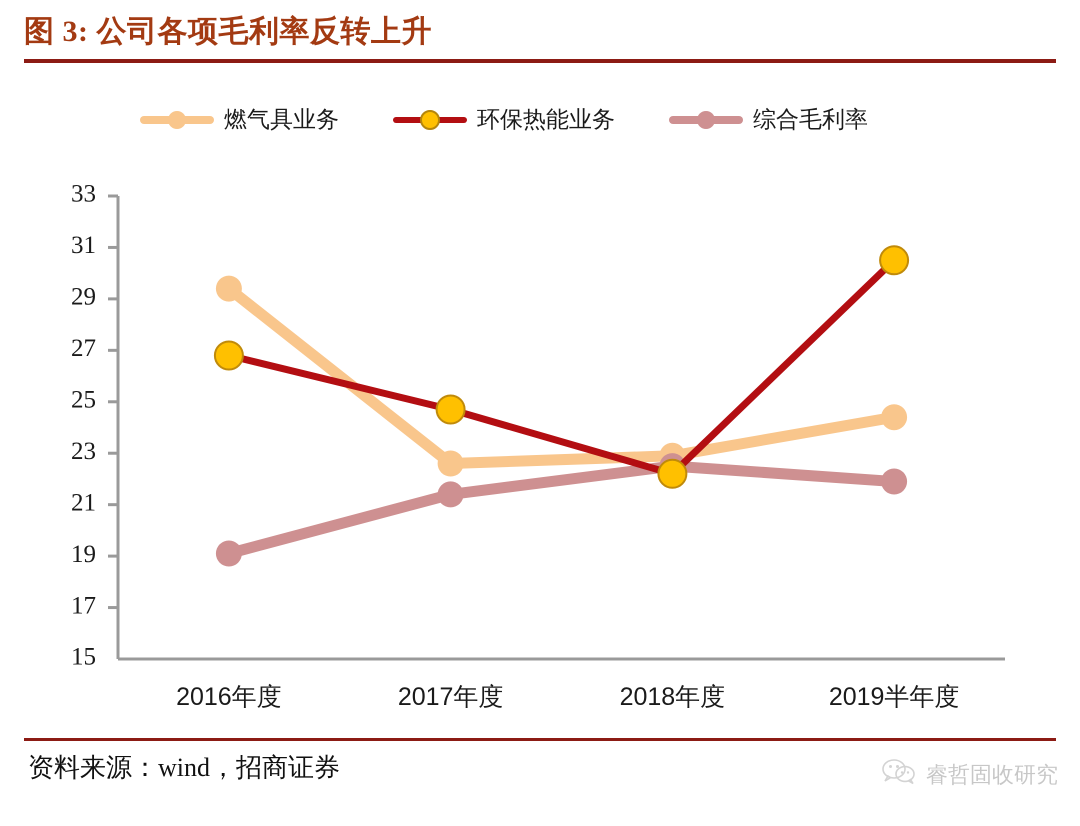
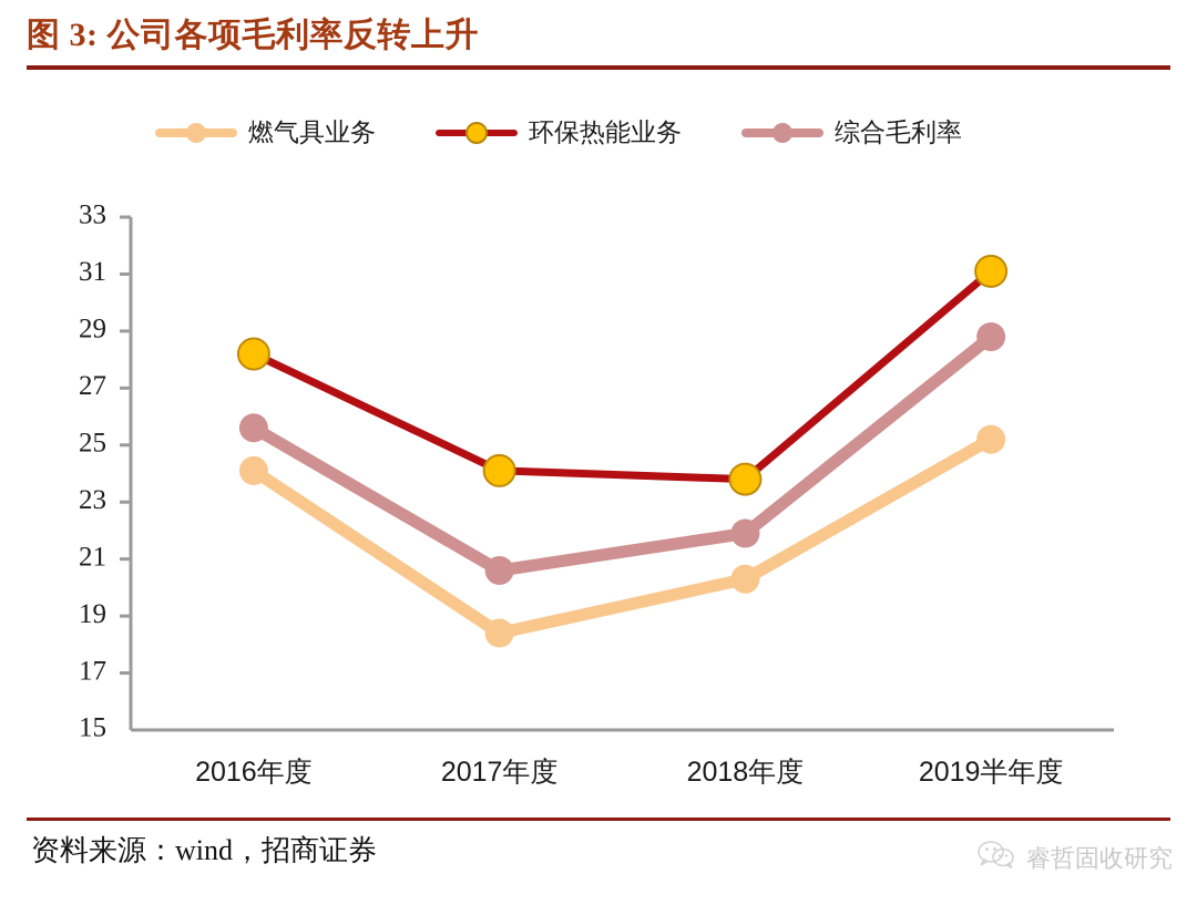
燃气具业务/2016年度: 29.4 -> 24.1
环保热能业务/2016年度: 26.8 -> 28.2
综合毛利率/2016年度: 19.1 -> 25.6
燃气具业务/2017年度: 22.6 -> 18.4
环保热能业务/2017年度: 24.7 -> 24.1
综合毛利率/2017年度: 21.4 -> 20.6
燃气具业务/2018年度: 22.9 -> 20.3
环保热能业务/2018年度: 22.2 -> 23.8
综合毛利率/2018年度: 22.5 -> 21.9
燃气具业务/2019半年度: 24.4 -> 25.2
环保热能业务/2019半年度: 30.5 -> 31.1
综合毛利率/2019半年度: 21.9 -> 28.8
